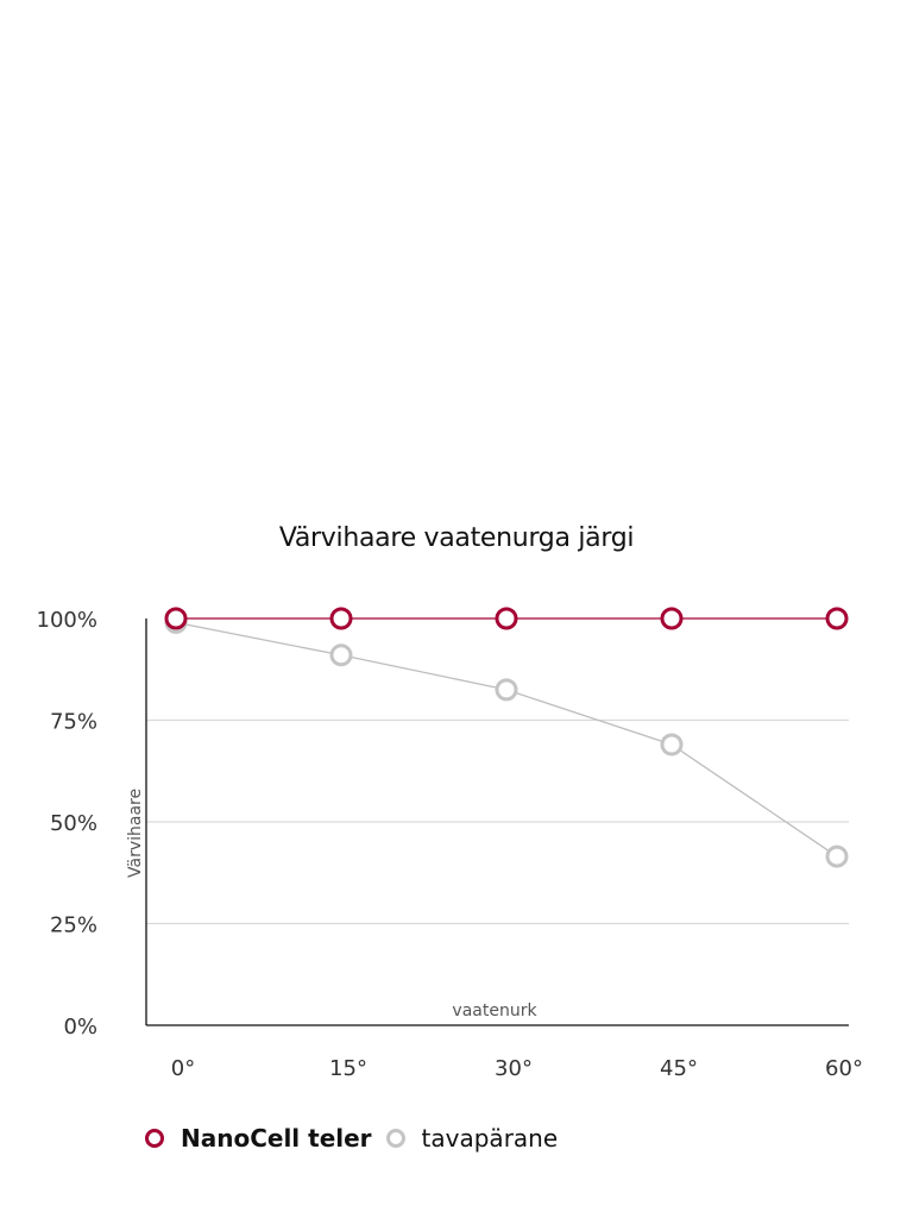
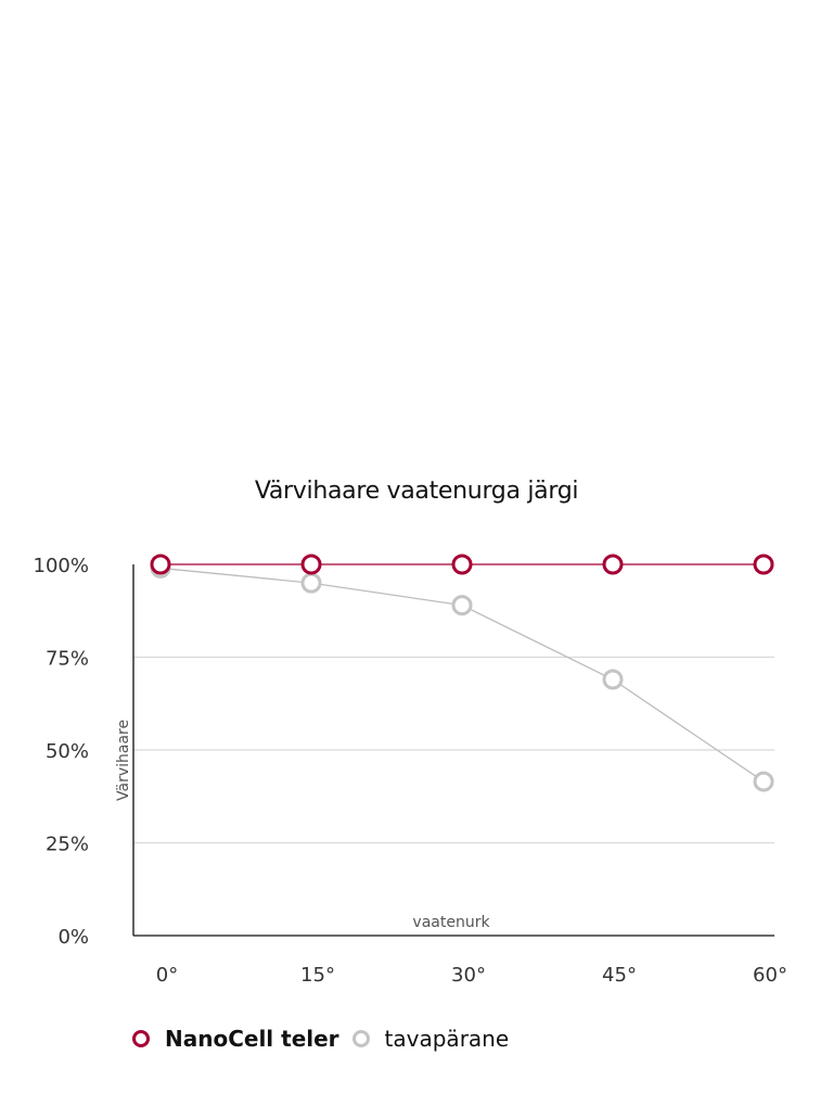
tavapärane/15°: 91% -> 95%
tavapärane/30°: 82% -> 89%
